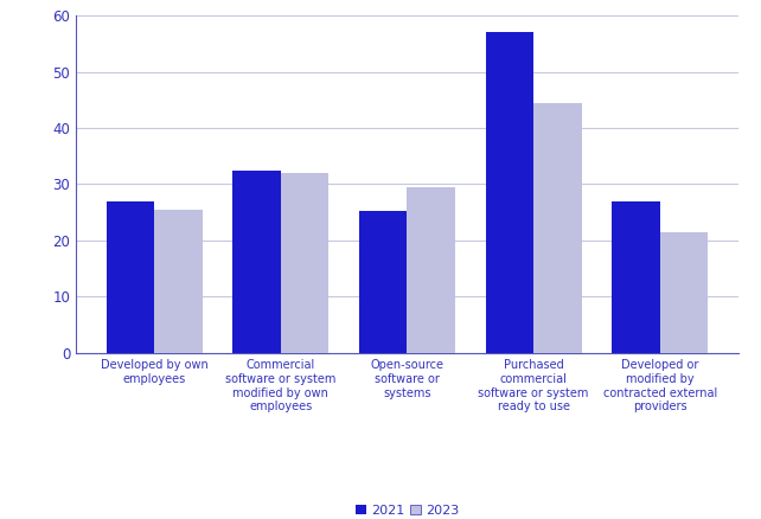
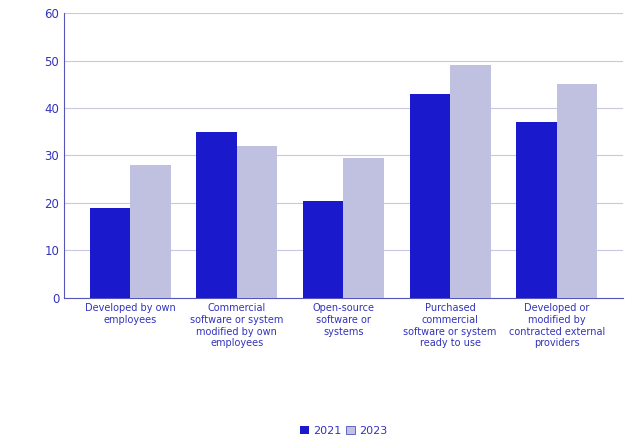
2021/Developed by own employees: 27.0 -> 19.0
2023/Developed by own employees: 25.5 -> 28.0
2021/Commercial software or system modified by own employees: 32.5 -> 35.0
2021/Open-source software or systems: 25.2 -> 20.5
2021/Purchased commercial software or system ready to use: 57.0 -> 43.0
2023/Purchased commercial software or system ready to use: 44.5 -> 49.0
2021/Developed or modified by contracted external providers: 27.0 -> 37.0
2023/Developed or modified by contracted external providers: 21.5 -> 45.0
